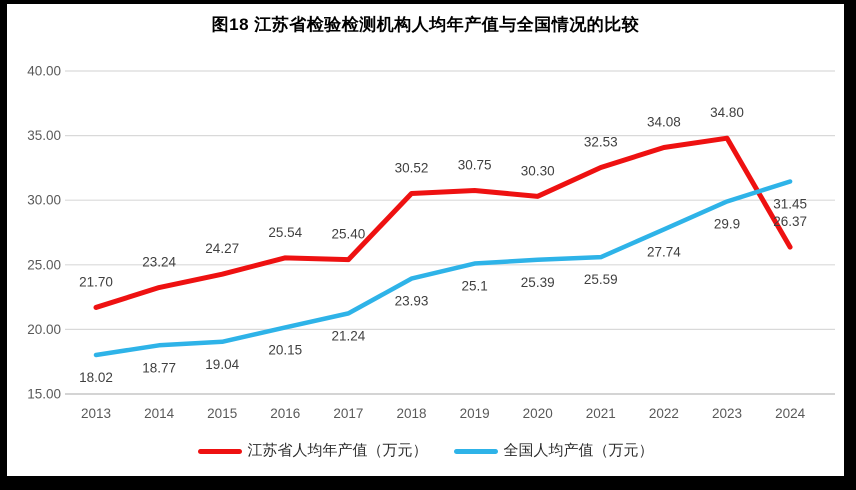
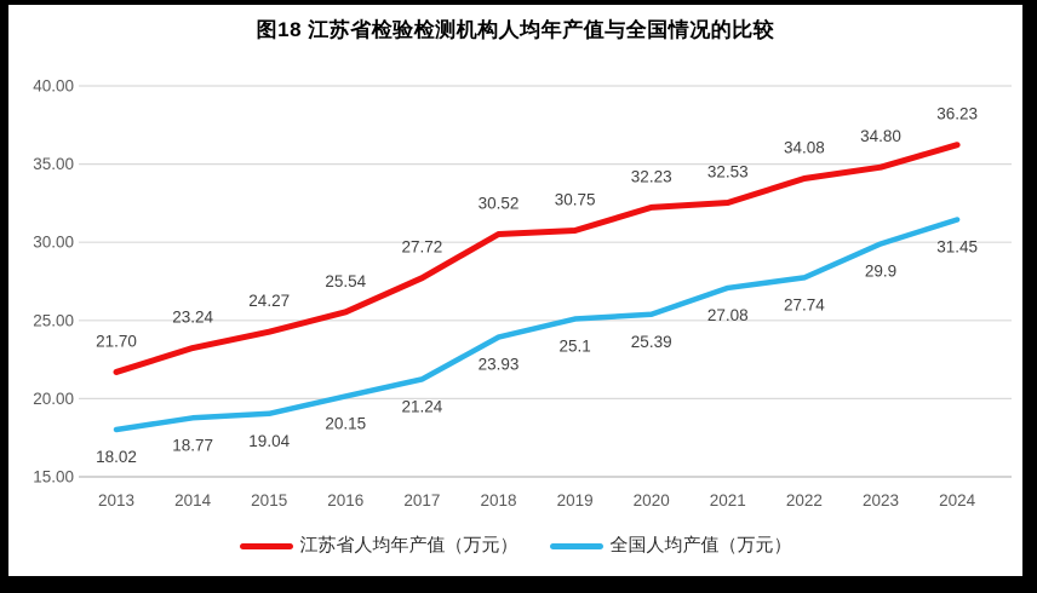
江苏省人均年产值（万元）/2017: 25.40 -> 27.72
江苏省人均年产值（万元）/2020: 30.30 -> 32.23
全国人均产值（万元）/2021: 25.59 -> 27.08
江苏省人均年产值（万元）/2024: 26.37 -> 36.23
